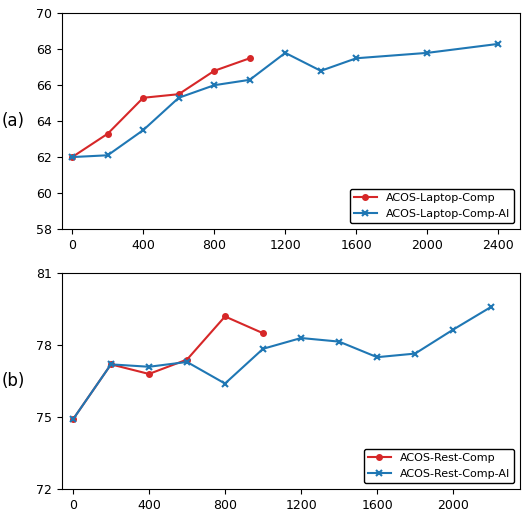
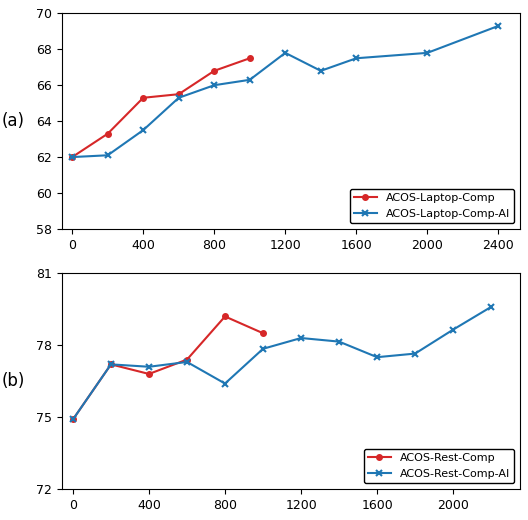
ACOS-Laptop-Comp-AI/2400: 68.3 -> 69.3
